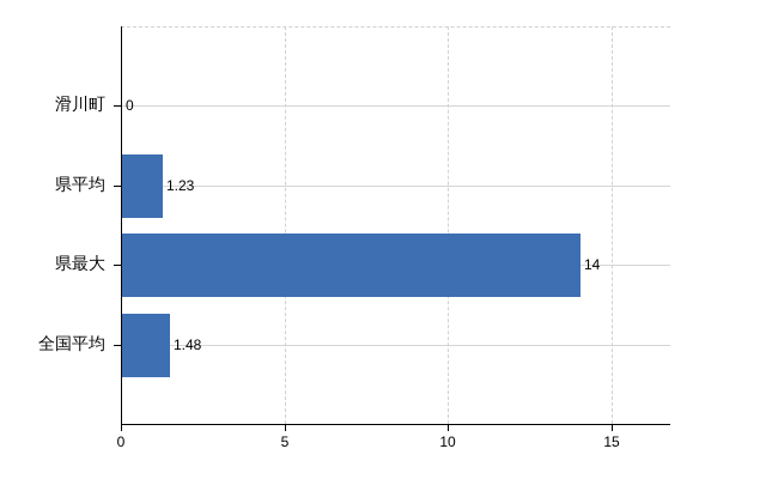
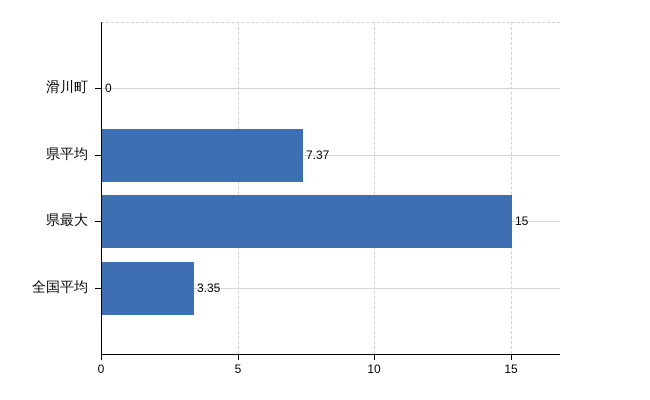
県平均: 1.23 -> 7.37
県最大: 14 -> 15
全国平均: 1.48 -> 3.35
